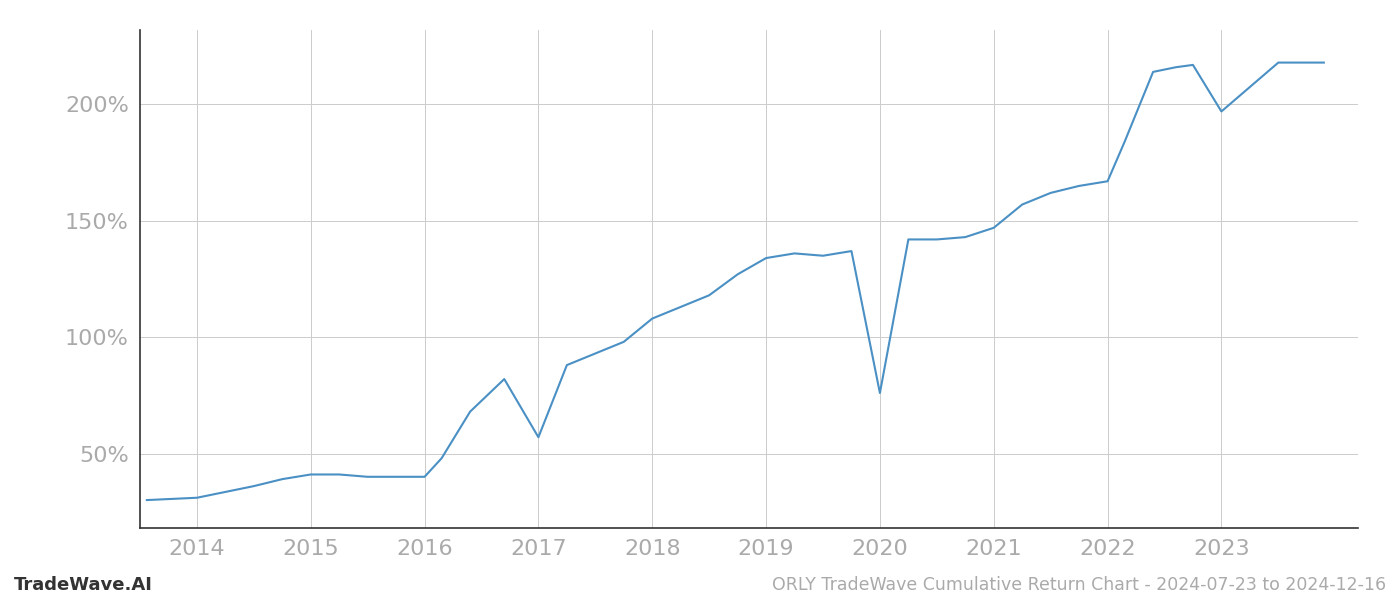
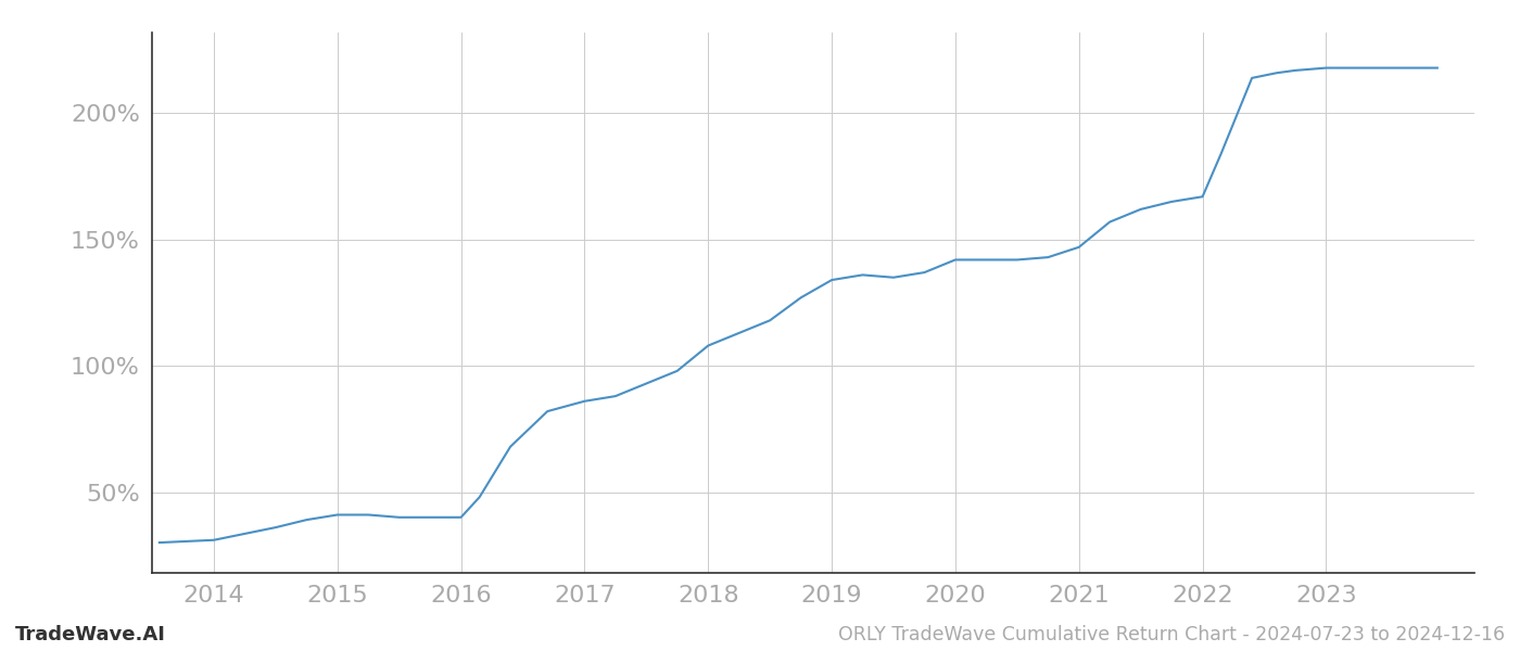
2017: 57% -> 86%
2020: 76% -> 142%
2023: 197% -> 218%
